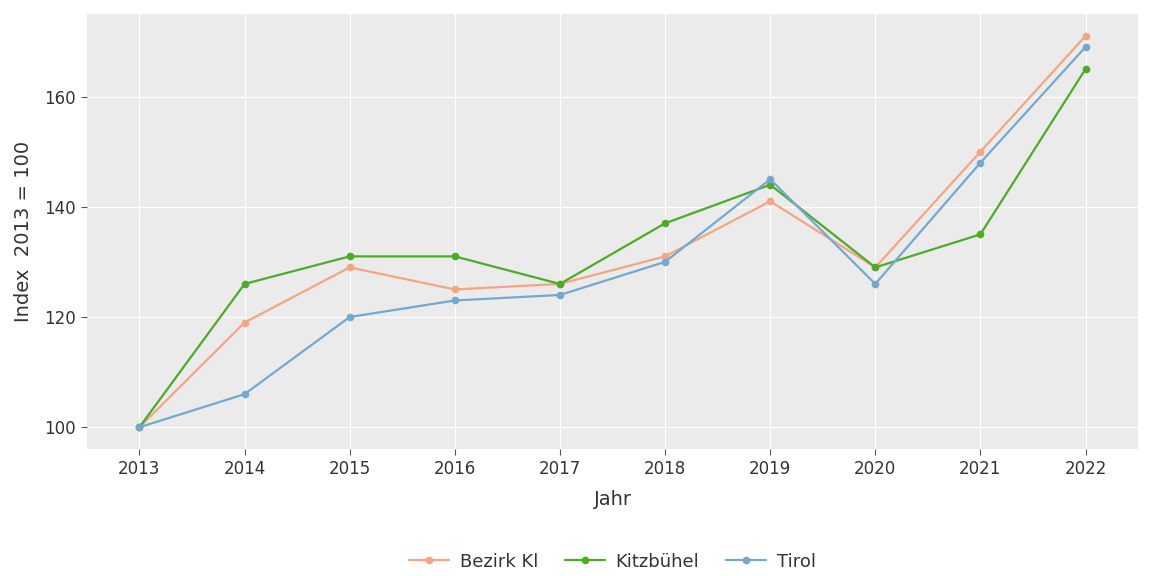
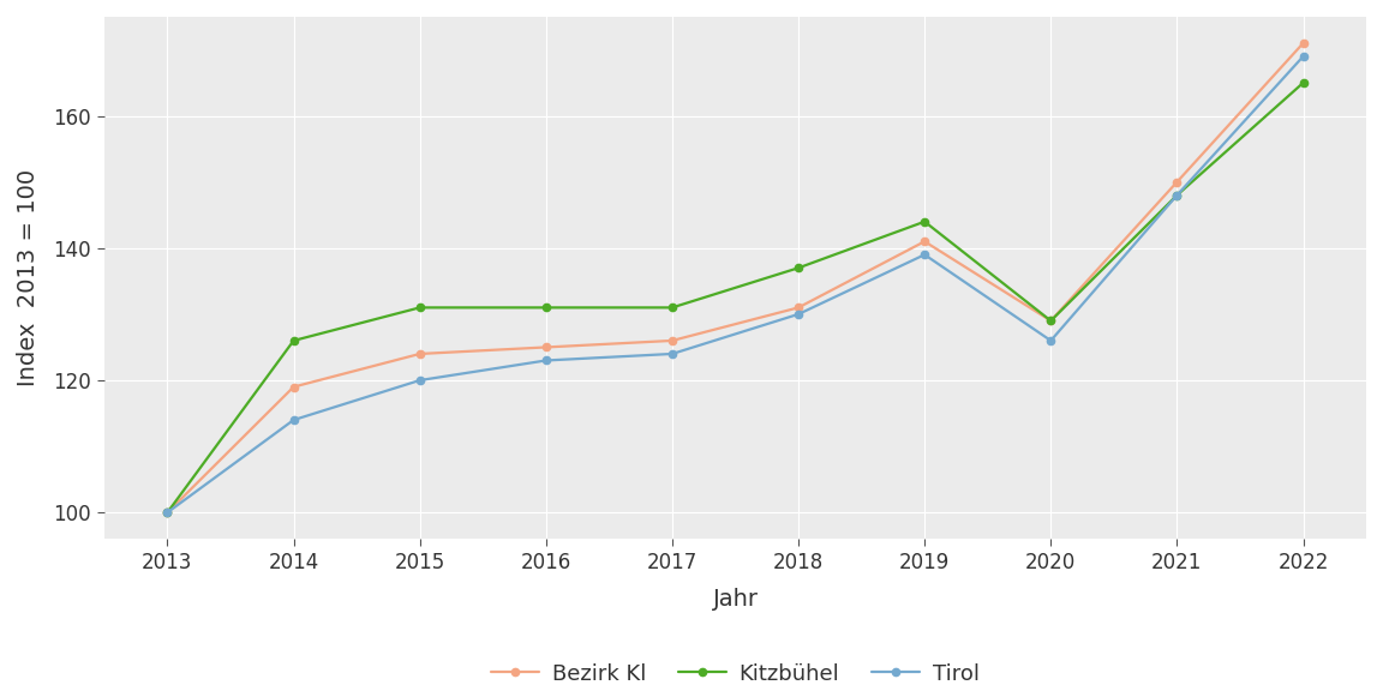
Tirol/2014: 106 -> 114
Bezirk Kl/2015: 129 -> 124
Kitzbühel/2017: 126 -> 131
Tirol/2019: 145 -> 139
Kitzbühel/2021: 135 -> 148
